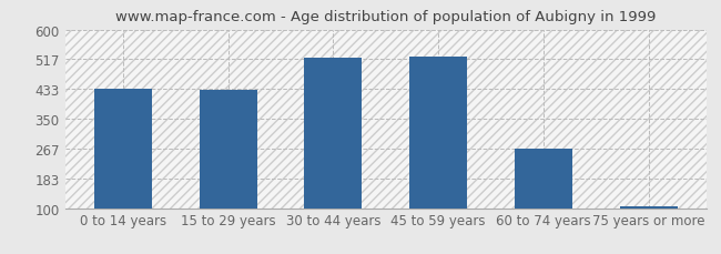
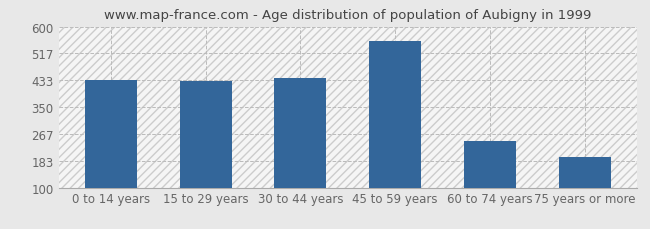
30 to 44 years: 522 -> 440
45 to 59 years: 524 -> 555
60 to 74 years: 267 -> 245
75 years or more: 106 -> 195
